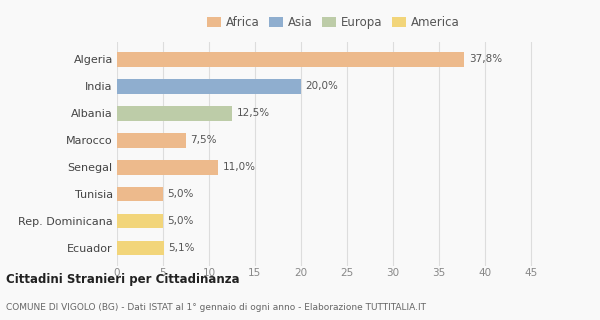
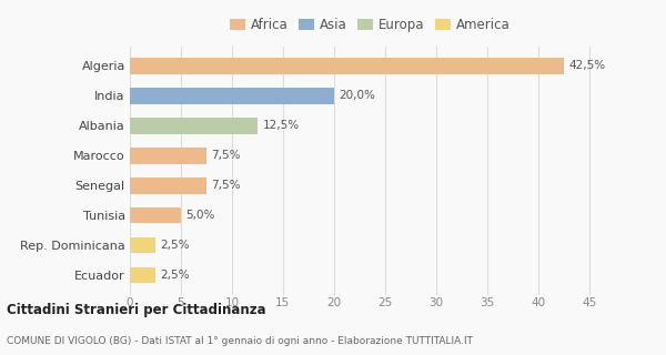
Algeria: 37,8% -> 42,5%
Senegal: 11,0% -> 7,5%
Rep. Dominicana: 5,0% -> 2,5%
Ecuador: 5,1% -> 2,5%
